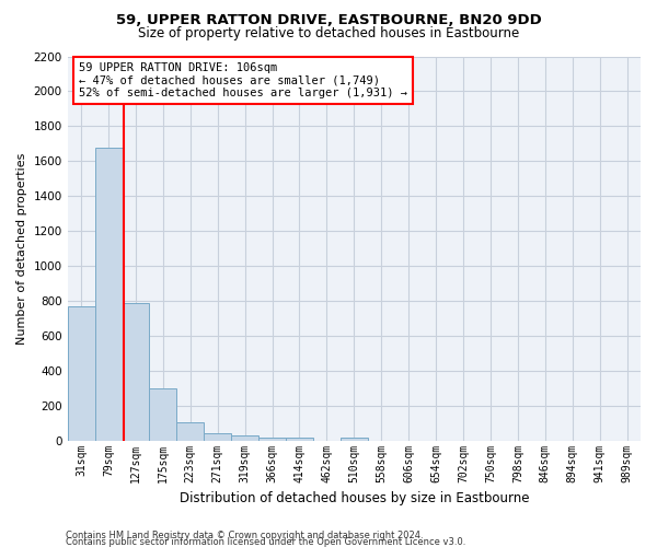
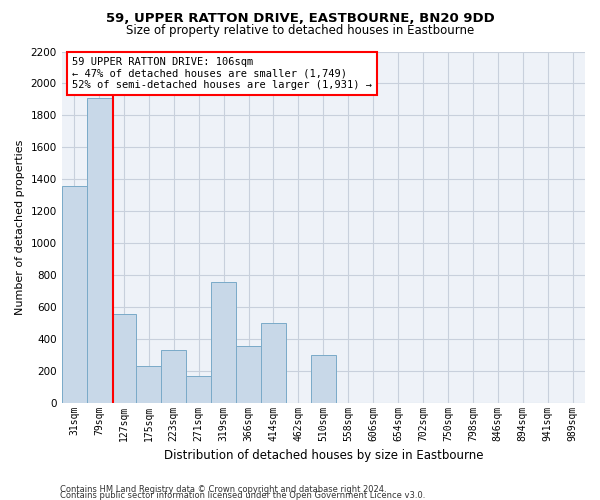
31sqm: 770 -> 1360
79sqm: 1680 -> 1910
127sqm: 790 -> 560
175sqm: 300 -> 230
223sqm: 110 -> 330
271sqm: 40 -> 170
319sqm: 30 -> 760
366sqm: 20 -> 360
414sqm: 20 -> 500
510sqm: 20 -> 300
